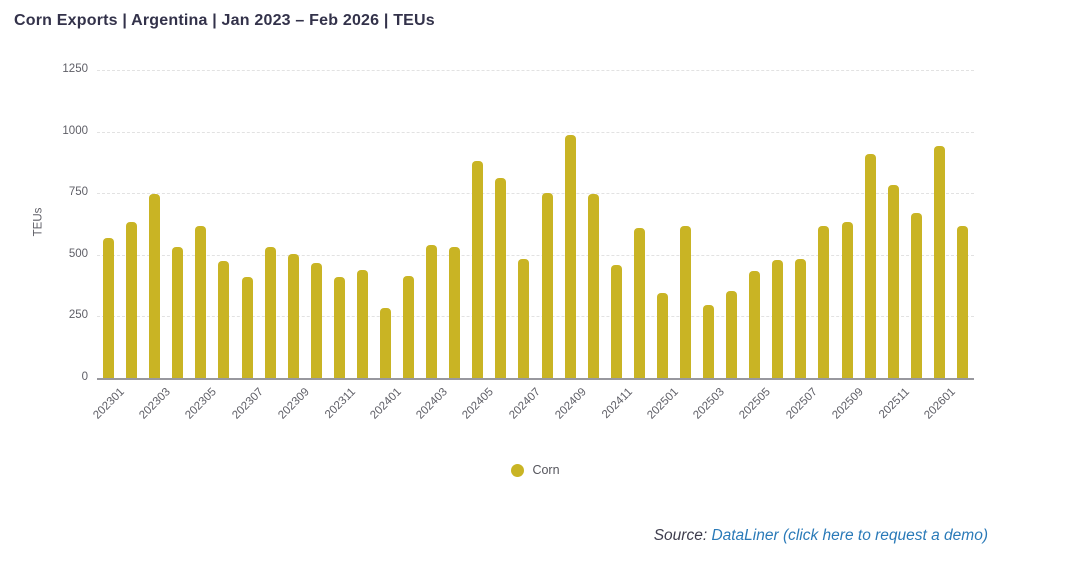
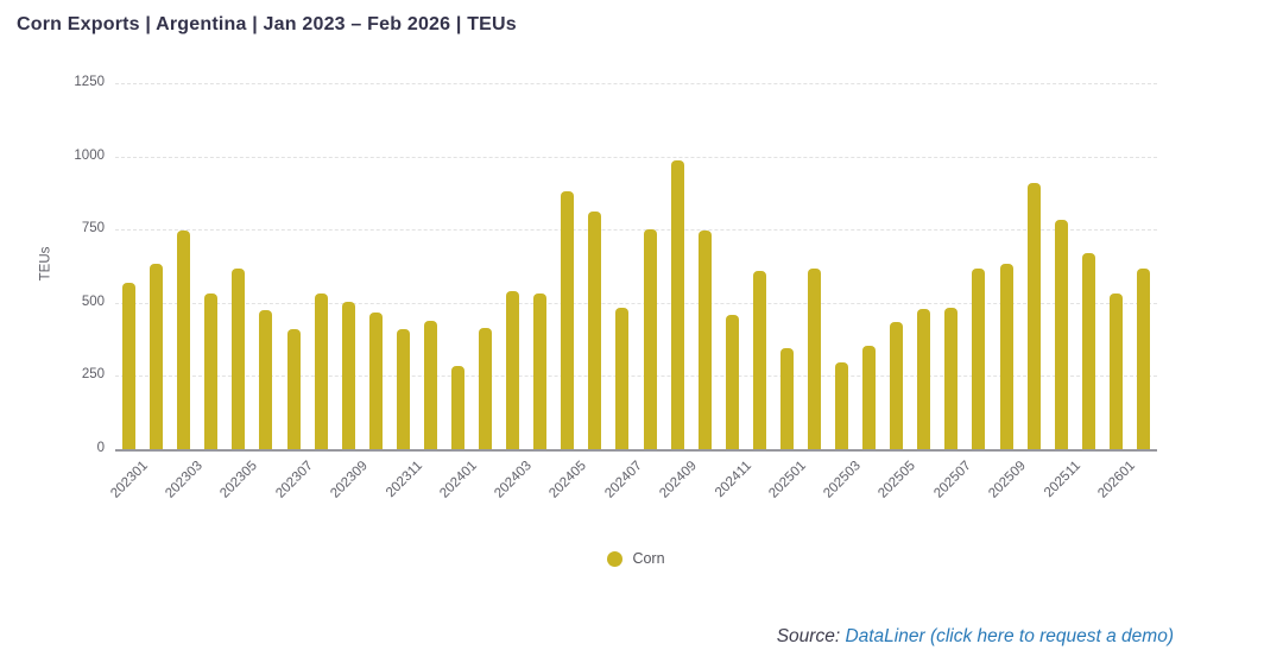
202601: 940 -> 530
